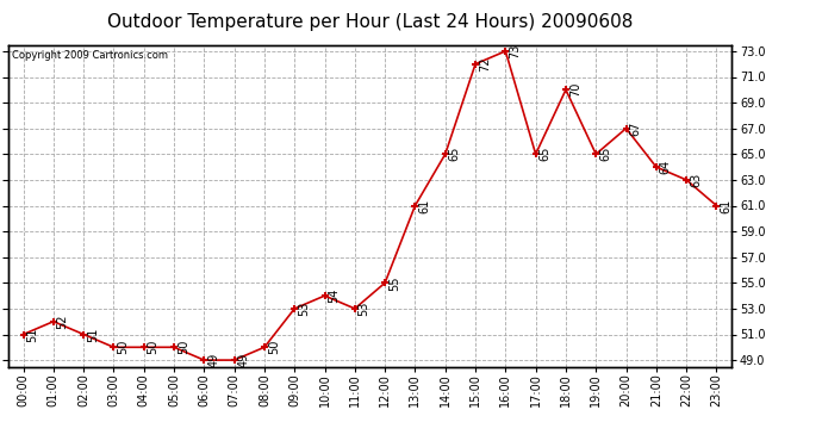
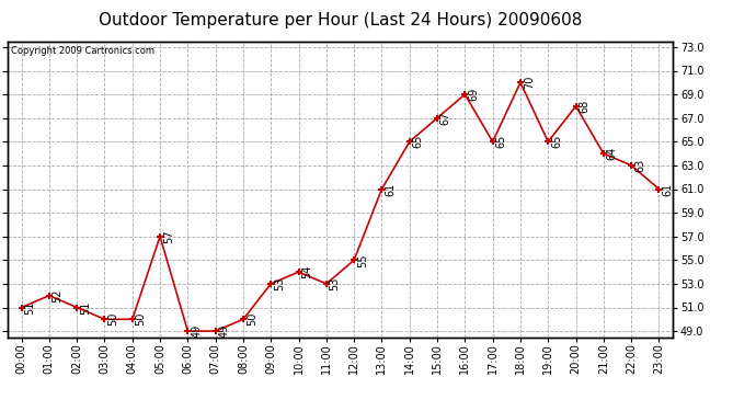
05:00: 50 -> 57
15:00: 72 -> 67
16:00: 73 -> 69
20:00: 67 -> 68
